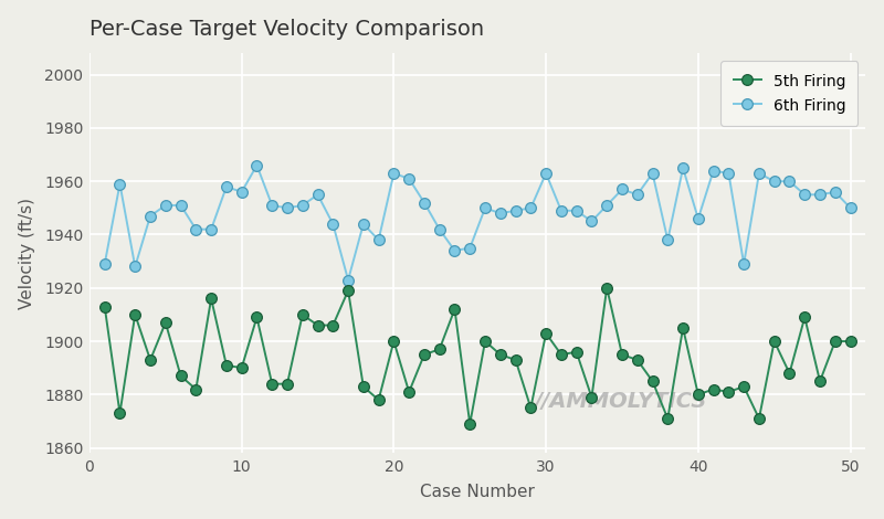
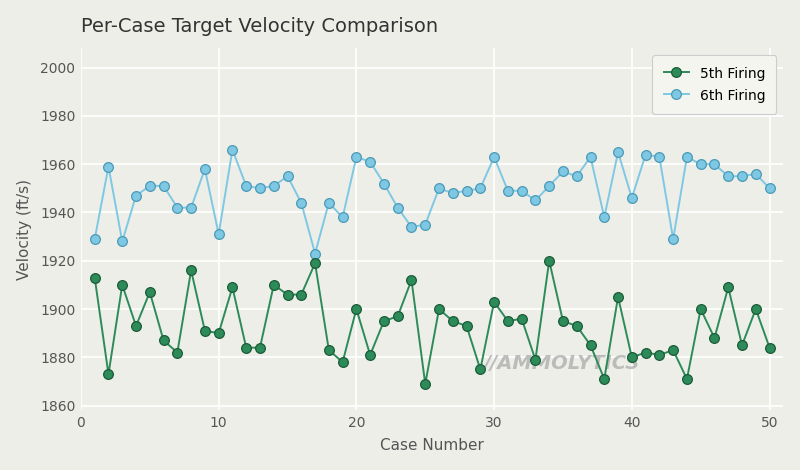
6th Firing/10: 1956 -> 1931
5th Firing/50: 1900 -> 1884
